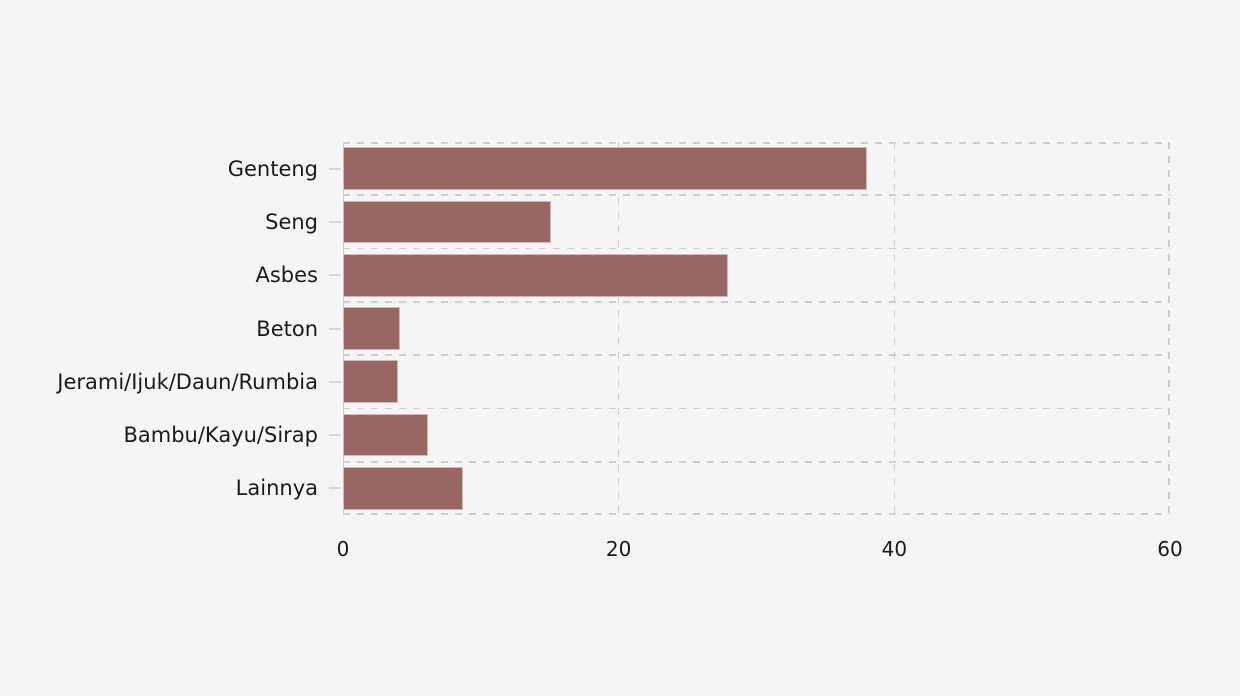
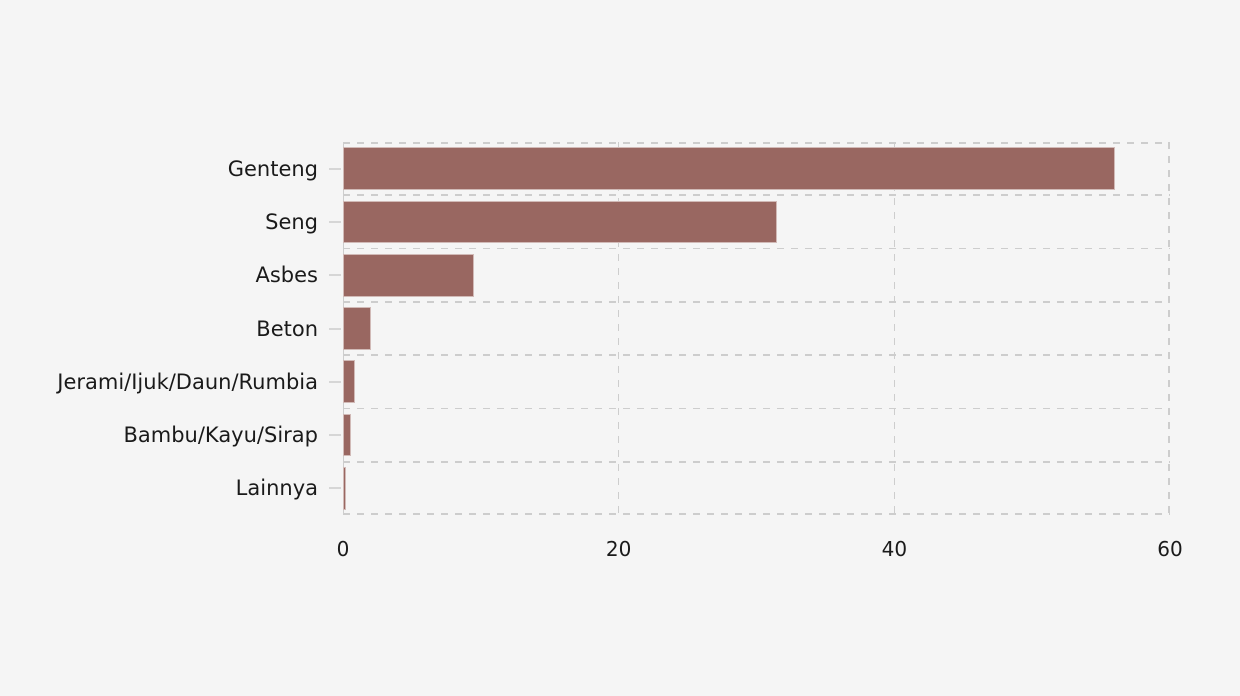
Genteng: 38.0 -> 56.0
Seng: 15.1 -> 31.5
Asbes: 27.9 -> 9.5
Beton: 4.1 -> 2.0
Jerami/Ijuk/Daun/Rumbia: 4.0 -> 0.9
Bambu/Kayu/Sirap: 6.2 -> 0.6
Lainnya: 8.7 -> 0.2
